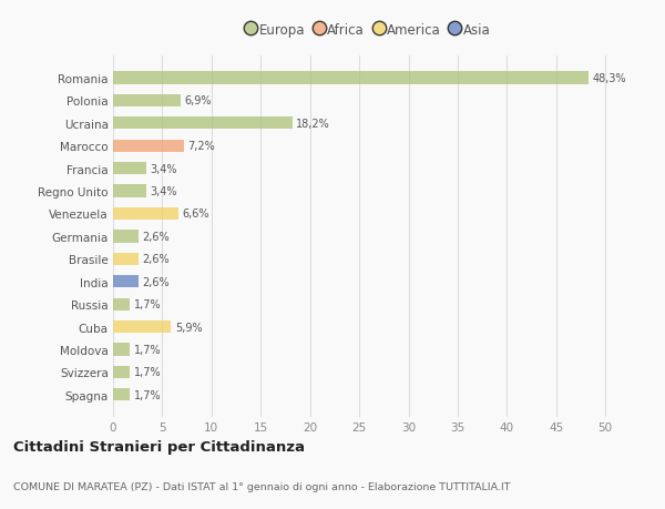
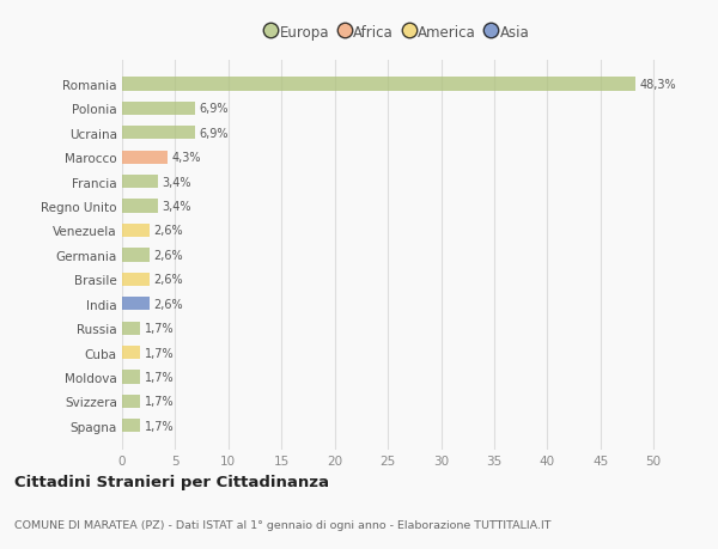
Ucraina: 18,2% -> 6,9%
Marocco: 7,2% -> 4,3%
Venezuela: 6,6% -> 2,6%
Cuba: 5,9% -> 1,7%
